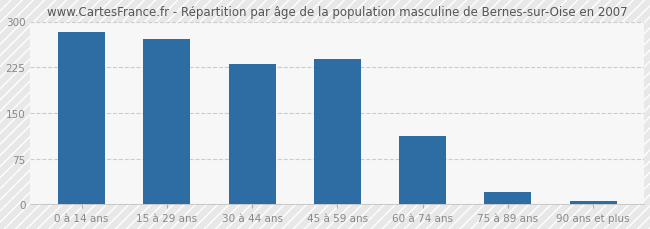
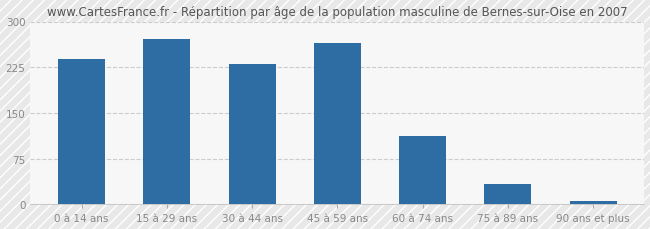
0 à 14 ans: 283 -> 238
45 à 59 ans: 238 -> 264
75 à 89 ans: 20 -> 34
